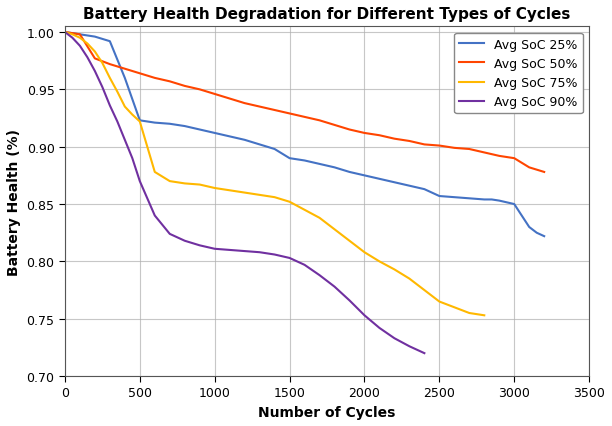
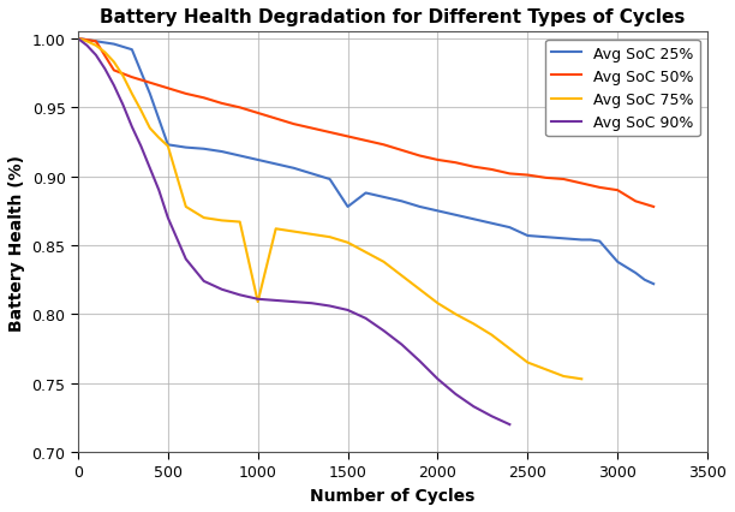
Avg SoC 75%/1000: 0.864 -> 0.809
Avg SoC 25%/1500: 0.890 -> 0.878
Avg SoC 25%/3000: 0.850 -> 0.838
